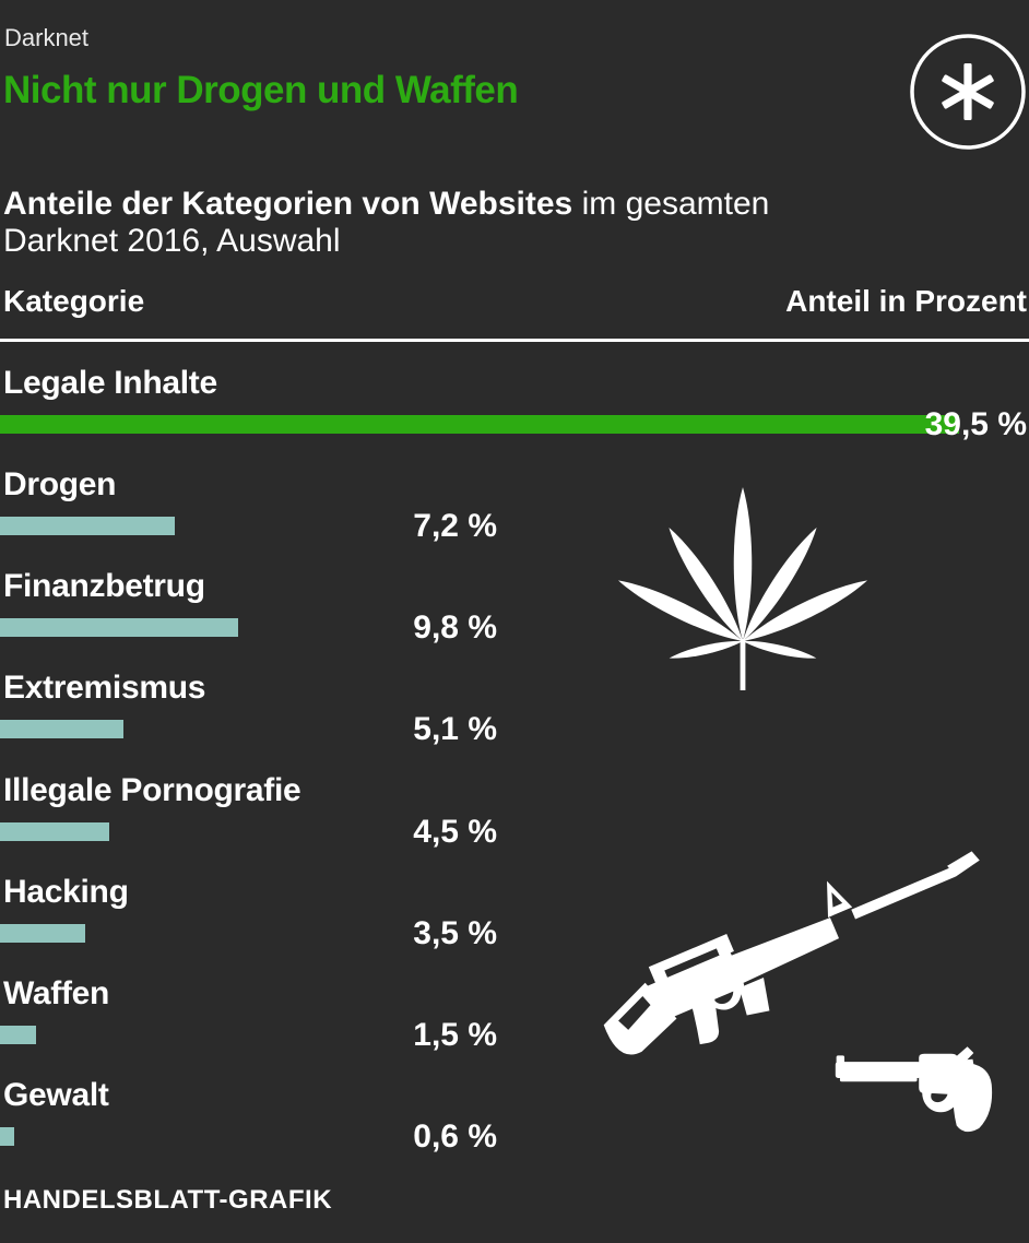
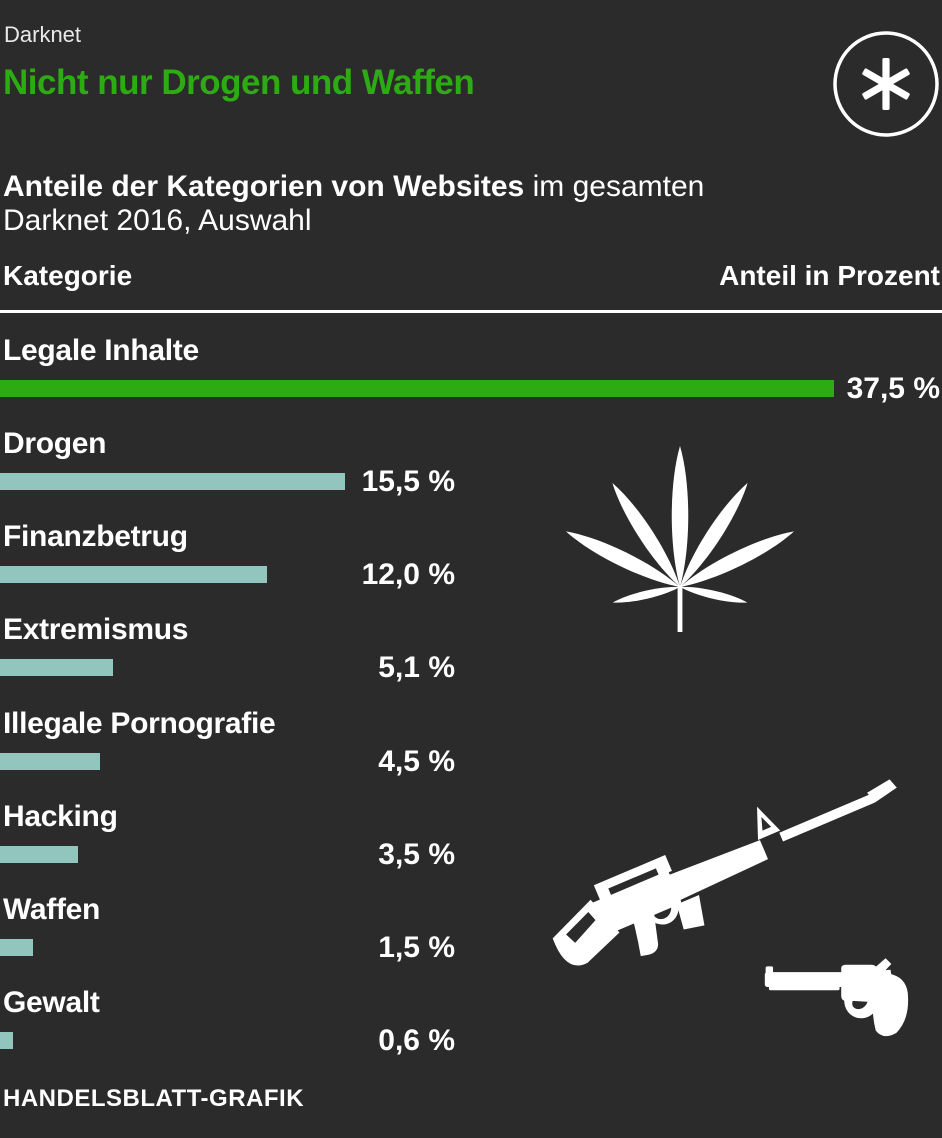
Legale Inhalte: 39,5 -> 37,5
Drogen: 7,2 -> 15,5
Finanzbetrug: 9,8 -> 12,0
